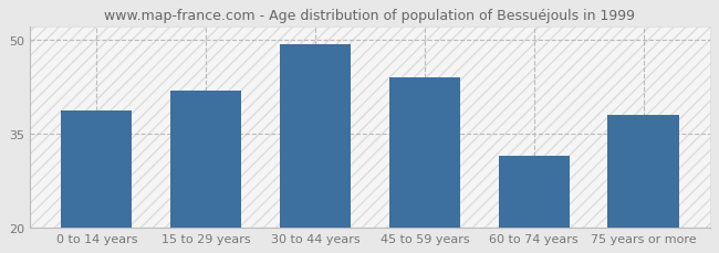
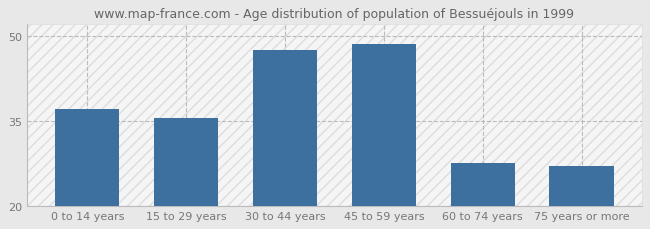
0 to 14 years: 38.6 -> 37.0
15 to 29 years: 41.8 -> 35.5
30 to 44 years: 49.2 -> 47.5
45 to 59 years: 44.0 -> 48.5
60 to 74 years: 31.4 -> 27.5
75 years or more: 38.0 -> 27.0
